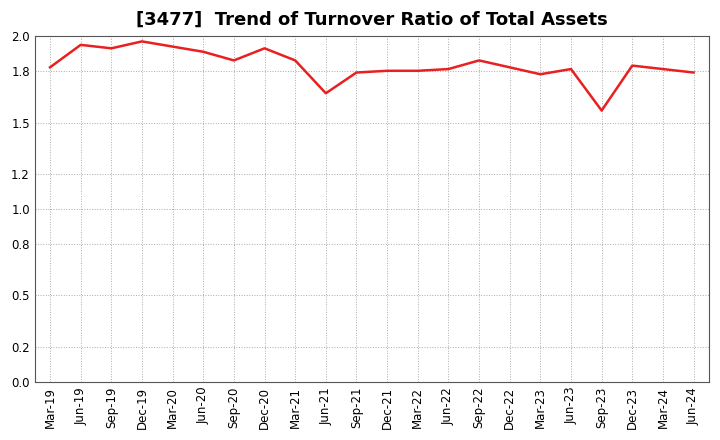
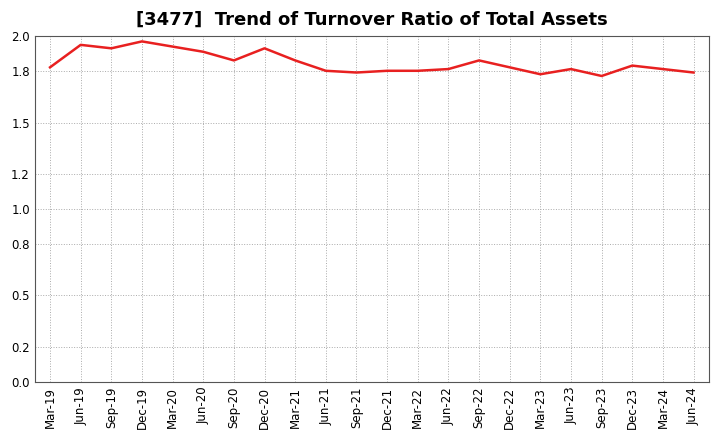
Jun-21: 1.67 -> 1.80
Sep-23: 1.57 -> 1.77
